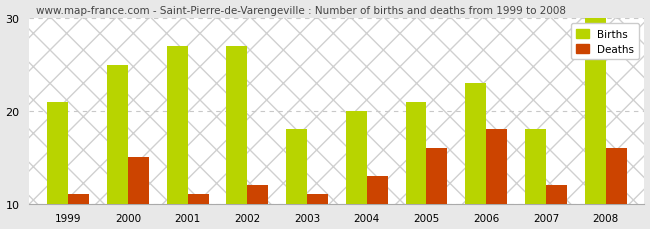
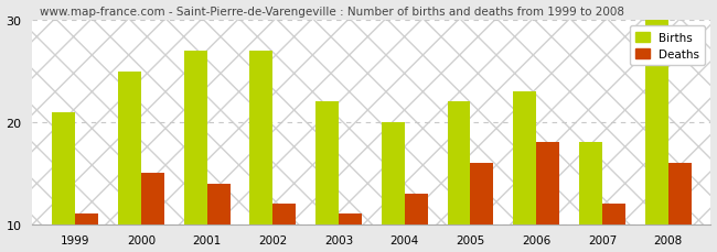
Deaths/2001: 11 -> 14
Births/2003: 18 -> 22
Births/2005: 21 -> 22
